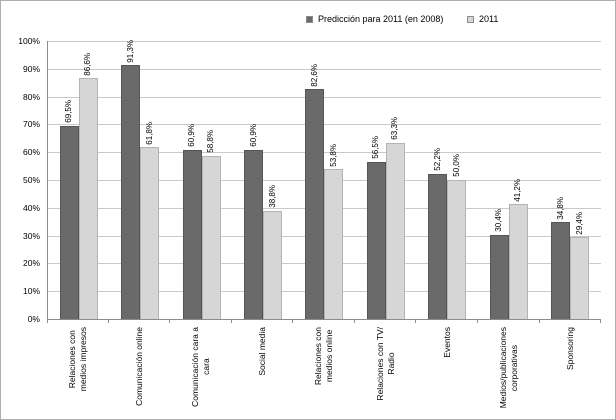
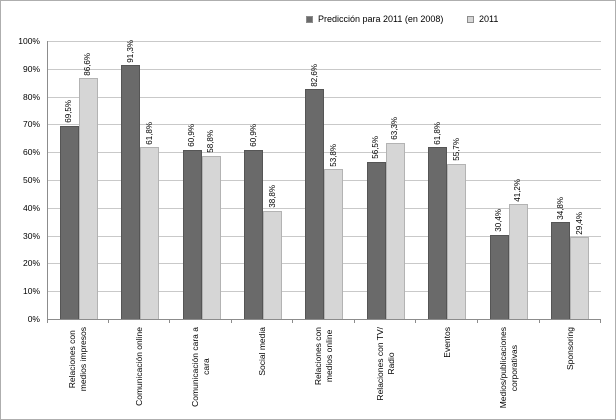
Predicción para 2011 (en 2008)/Eventos: 52,2% -> 61,8%
2011/Eventos: 50,0% -> 55,7%
